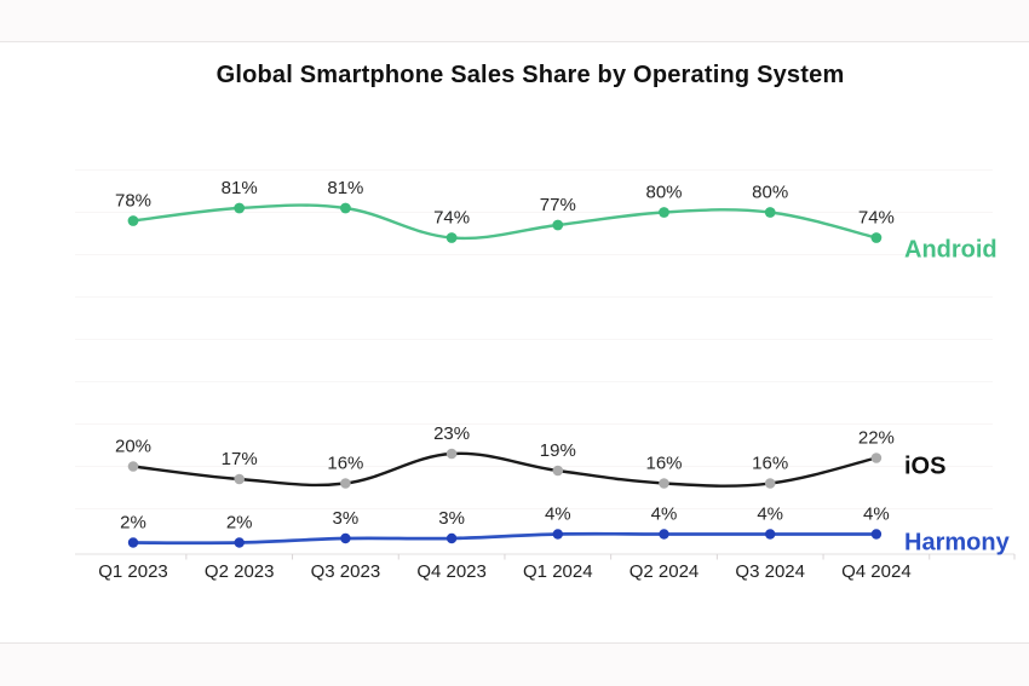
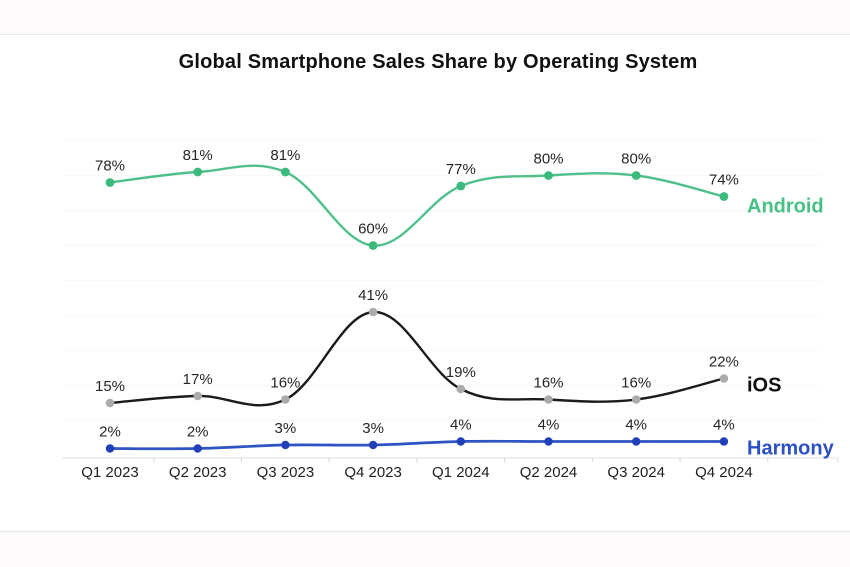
iOS/Q1 2023: 20% -> 15%
Android/Q4 2023: 74% -> 60%
iOS/Q4 2023: 23% -> 41%
